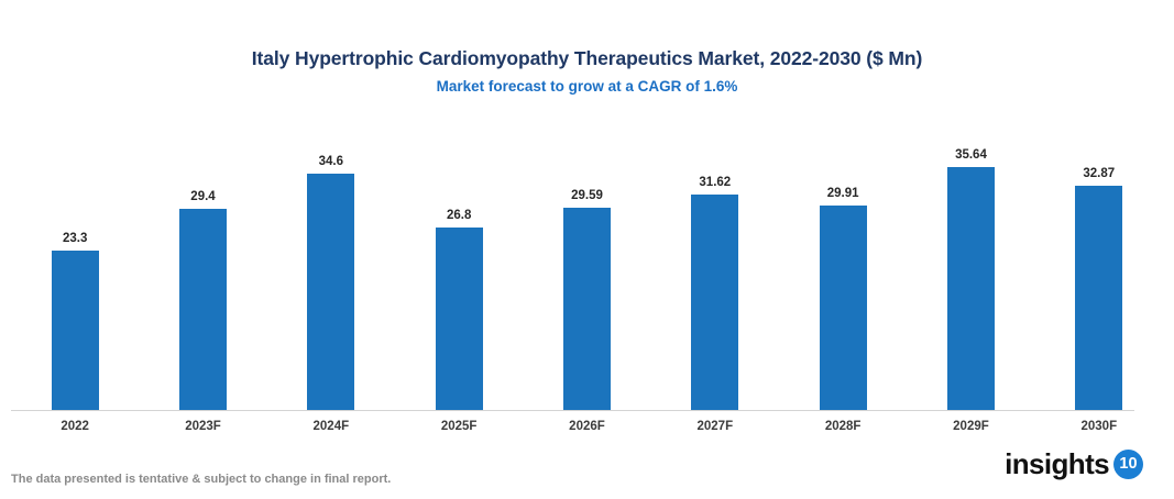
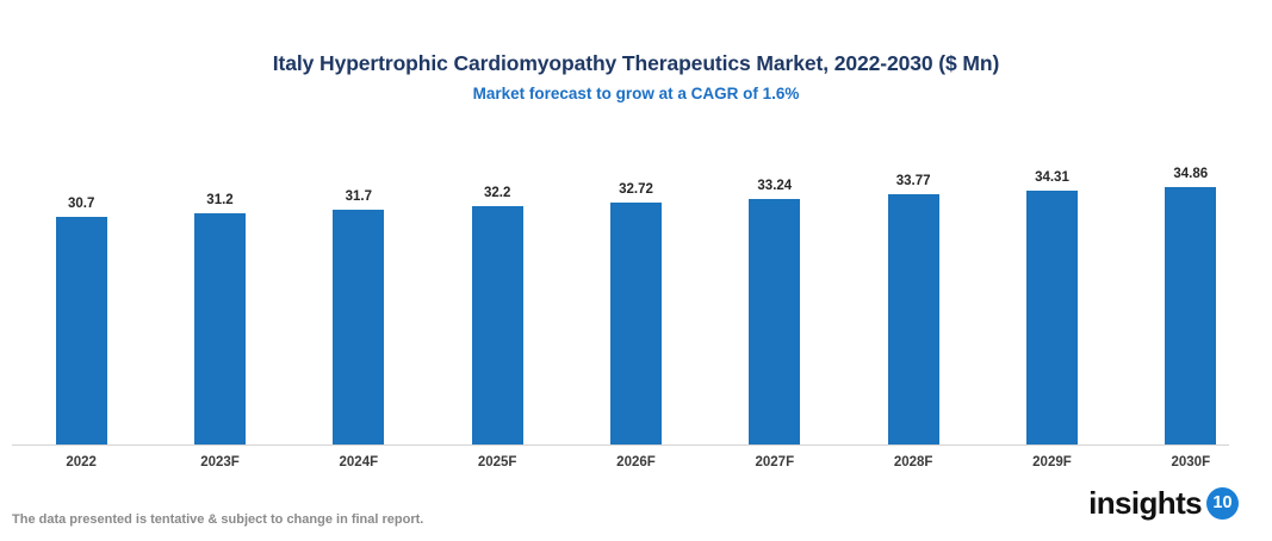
2022: 23.3 -> 30.7
2023F: 29.4 -> 31.2
2024F: 34.6 -> 31.7
2025F: 26.8 -> 32.2
2026F: 29.59 -> 32.72
2027F: 31.62 -> 33.24
2028F: 29.91 -> 33.77
2029F: 35.64 -> 34.31
2030F: 32.87 -> 34.86
